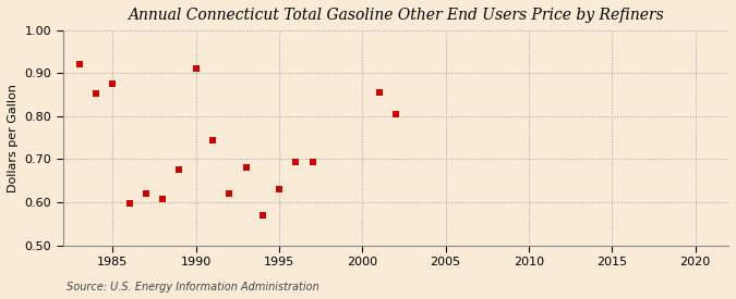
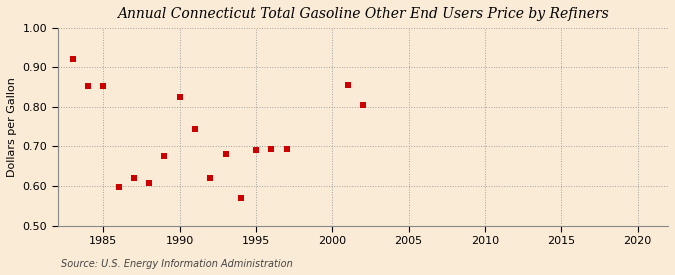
1985: 0.875 -> 0.853
1990: 0.910 -> 0.825
1995: 0.630 -> 0.690
